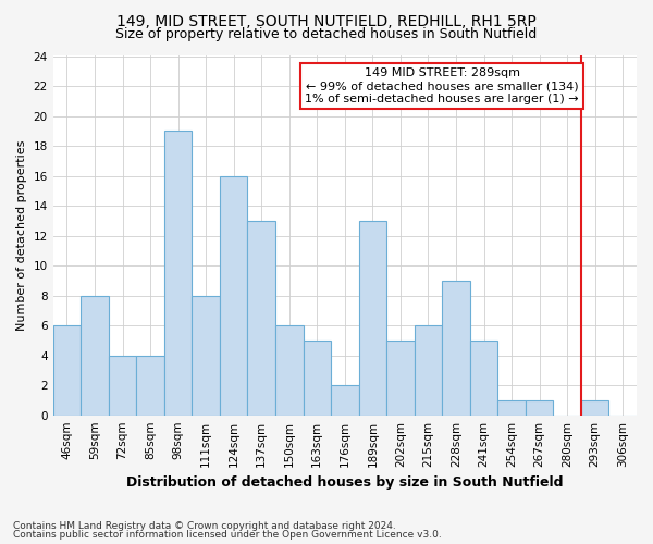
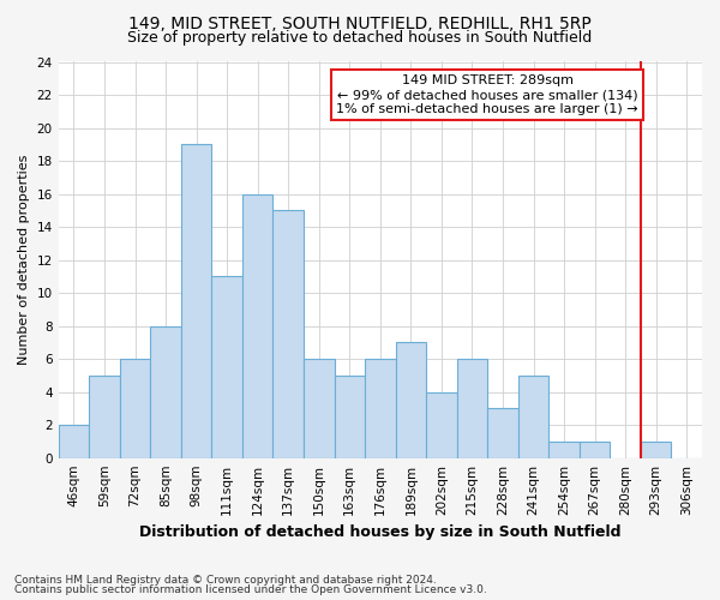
46sqm: 6 -> 2
59sqm: 8 -> 5
72sqm: 4 -> 6
85sqm: 4 -> 8
111sqm: 8 -> 11
137sqm: 13 -> 15
176sqm: 2 -> 6
189sqm: 13 -> 7
202sqm: 5 -> 4
228sqm: 9 -> 3
